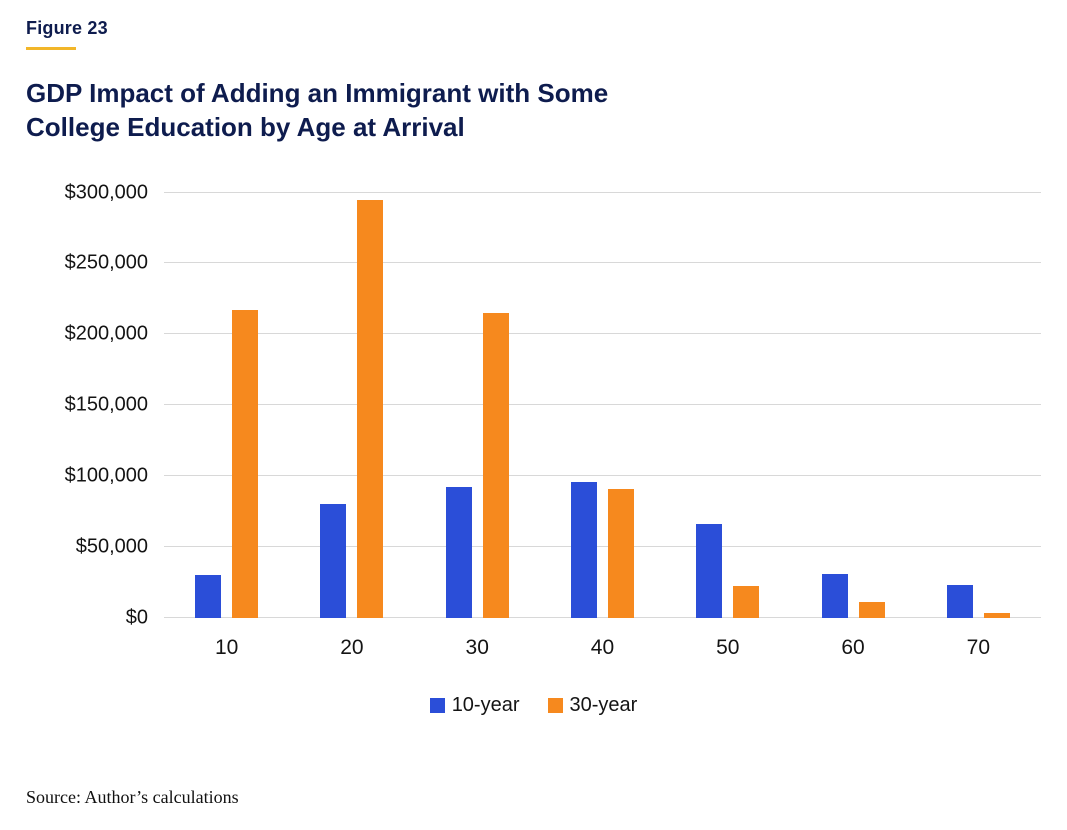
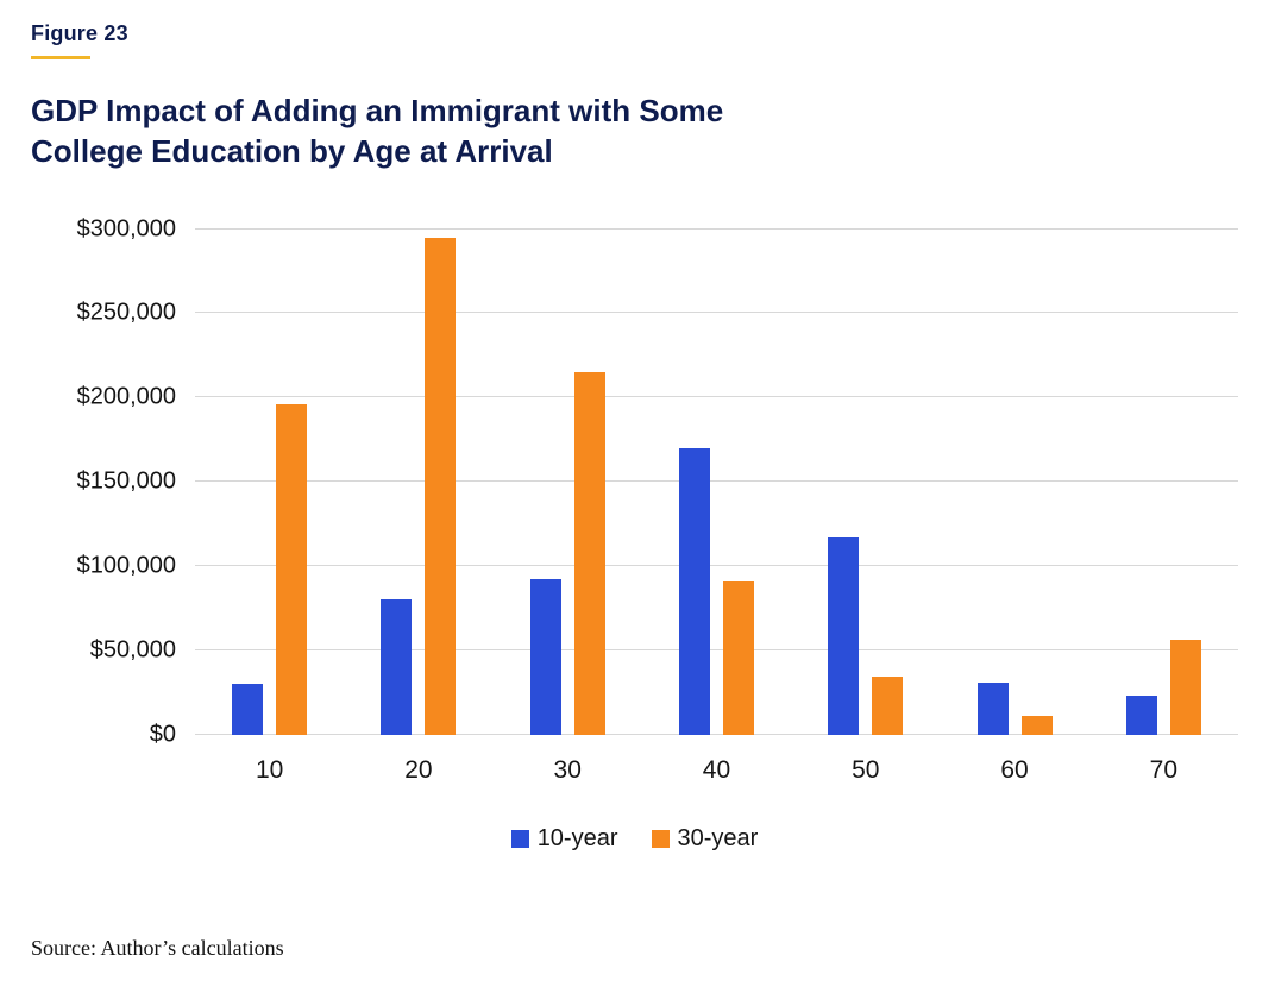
30-year/10: $217000 -> $196000
10-year/40: $96000 -> $170000
10-year/50: $66000 -> $117000
30-year/50: $22000 -> $34000
30-year/70: $3000 -> $56000
